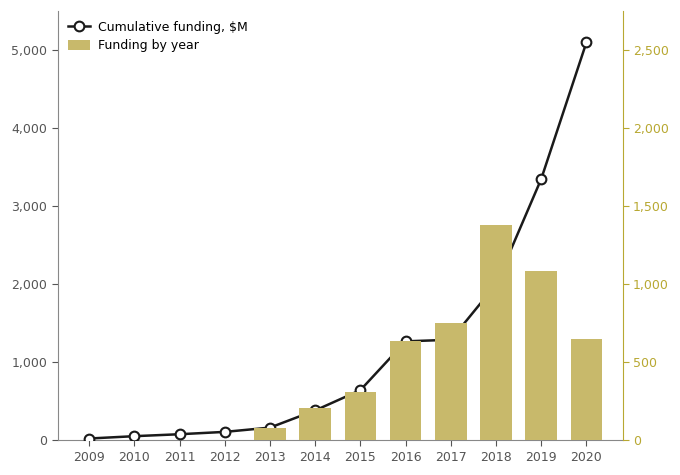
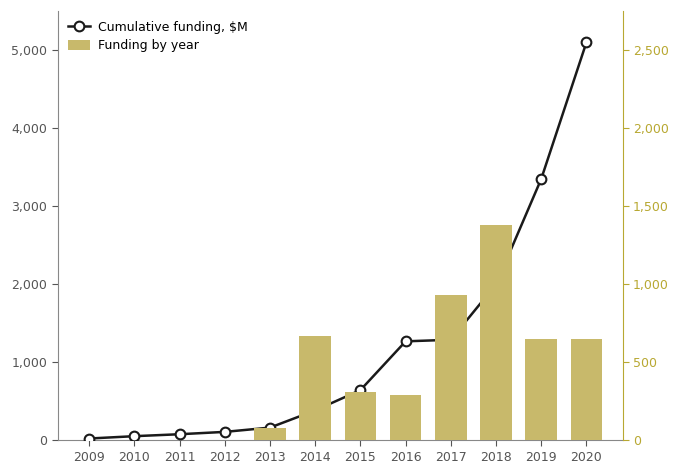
Funding by year/2014: 210 -> 670
Funding by year/2016: 640 -> 290
Funding by year/2017: 750 -> 930
Funding by year/2019: 1,080 -> 650
